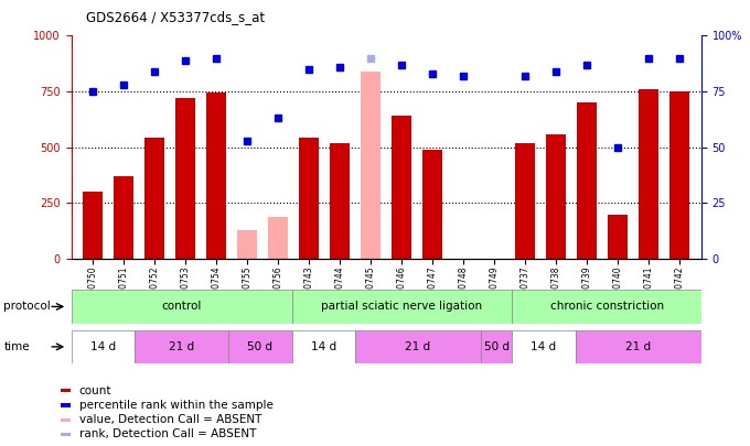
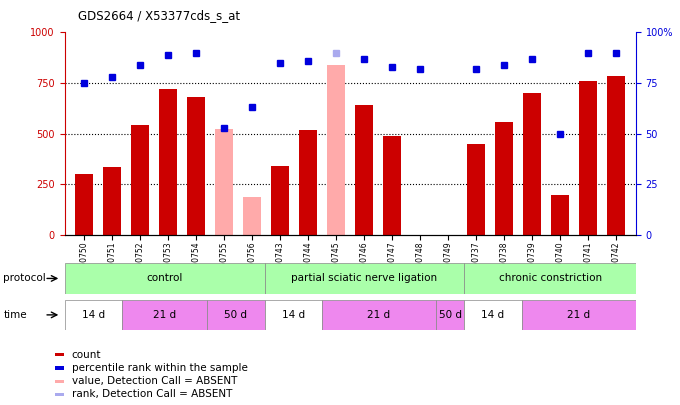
GSM50751: 370 -> 335
GSM50754: 745 -> 680
GSM50755: 130 -> 525
GSM50743: 545 -> 340
GSM50737: 520 -> 450
GSM50742: 750 -> 785
